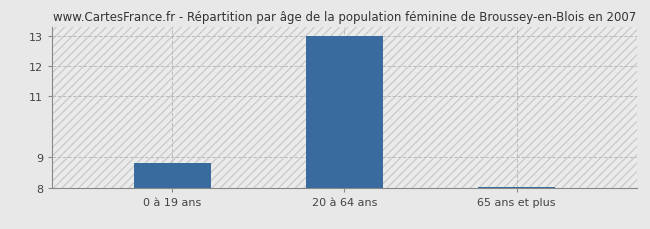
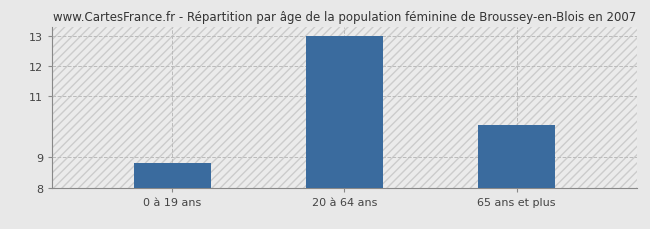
65 ans et plus: 8.02 -> 10.05
